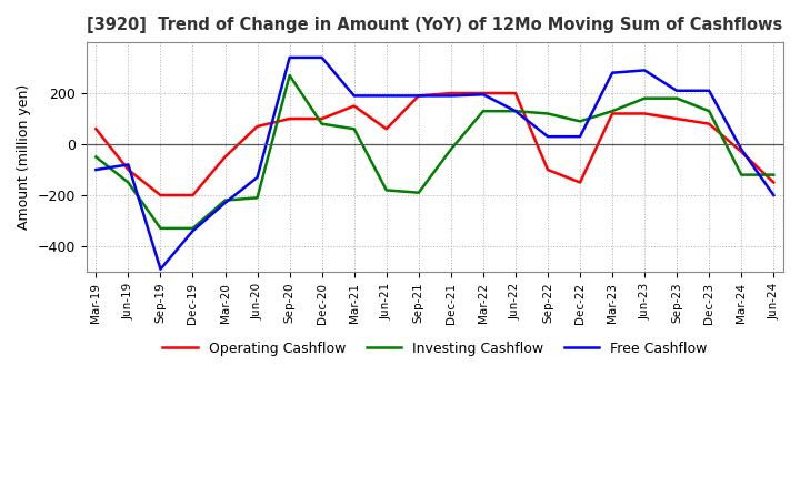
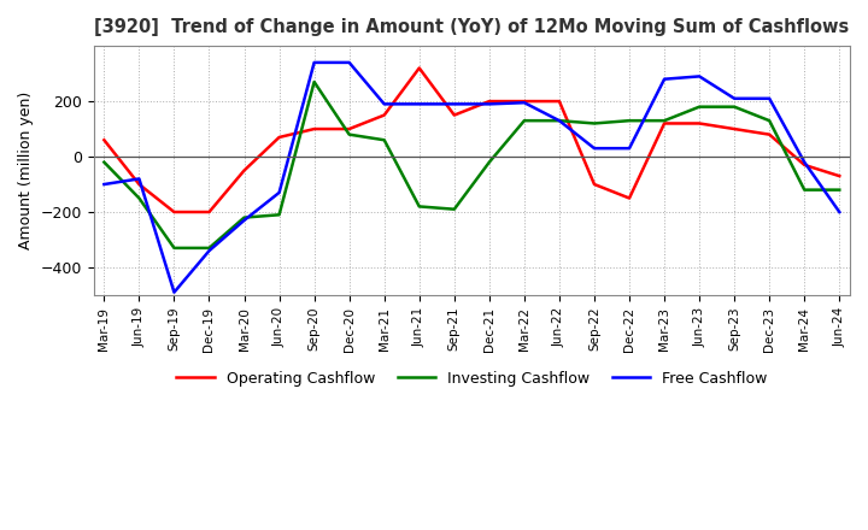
Investing Cashflow/Mar-19: -50 -> -20
Operating Cashflow/Jun-21: 60 -> 320
Operating Cashflow/Sep-21: 190 -> 150
Investing Cashflow/Dec-22: 90 -> 130
Operating Cashflow/Jun-24: -150 -> -70
